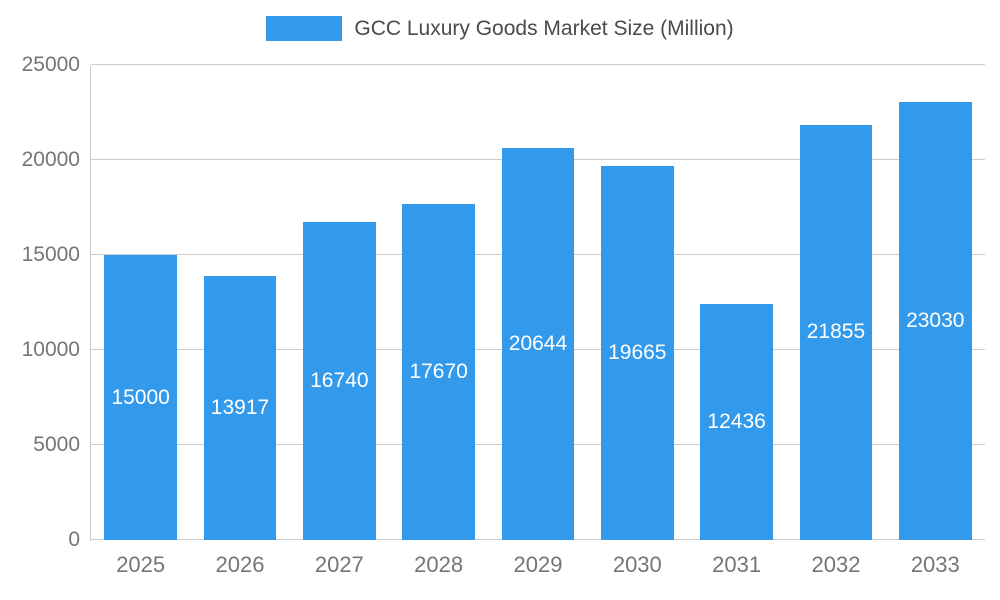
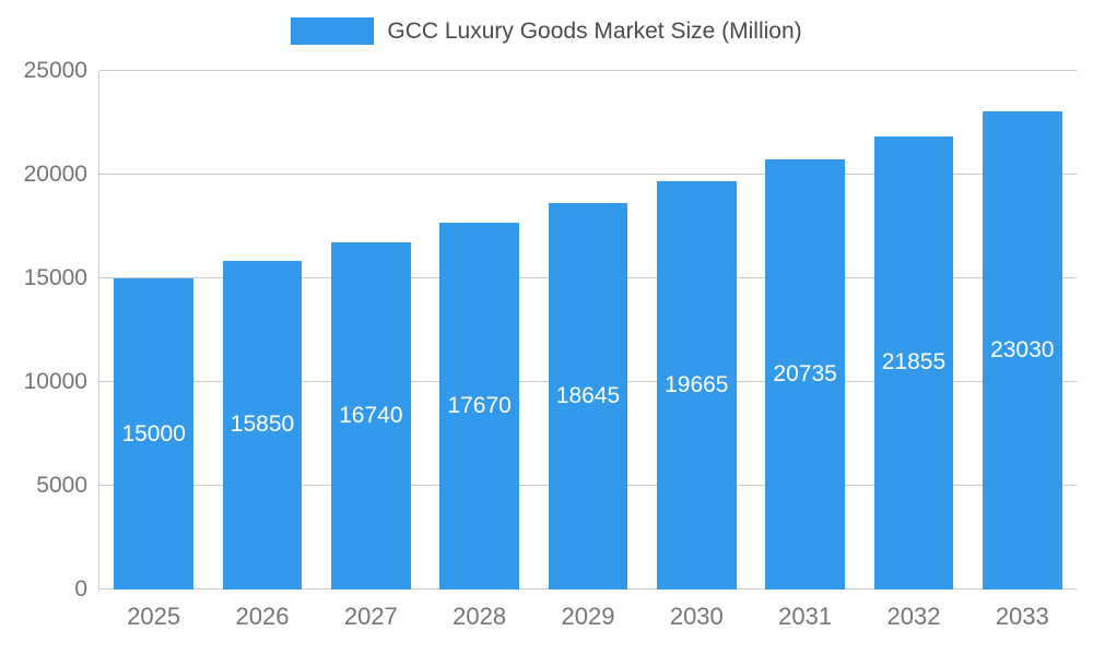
2026: 13917 -> 15850
2029: 20644 -> 18645
2031: 12436 -> 20735
